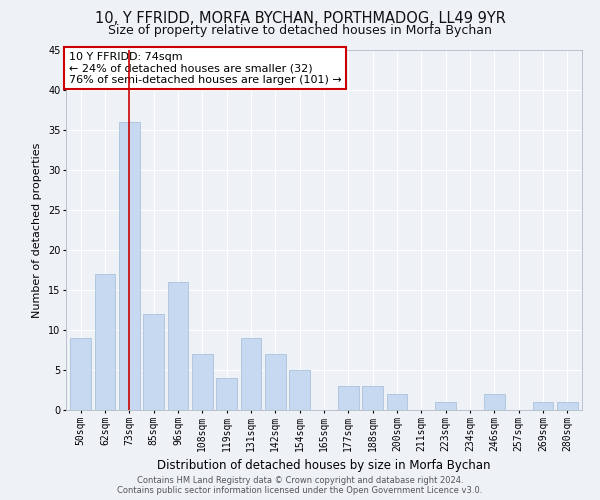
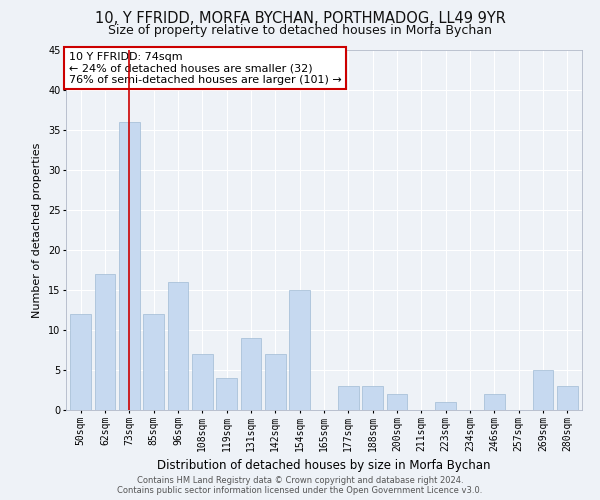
50sqm: 9 -> 12
154sqm: 5 -> 15
269sqm: 1 -> 5
280sqm: 1 -> 3
